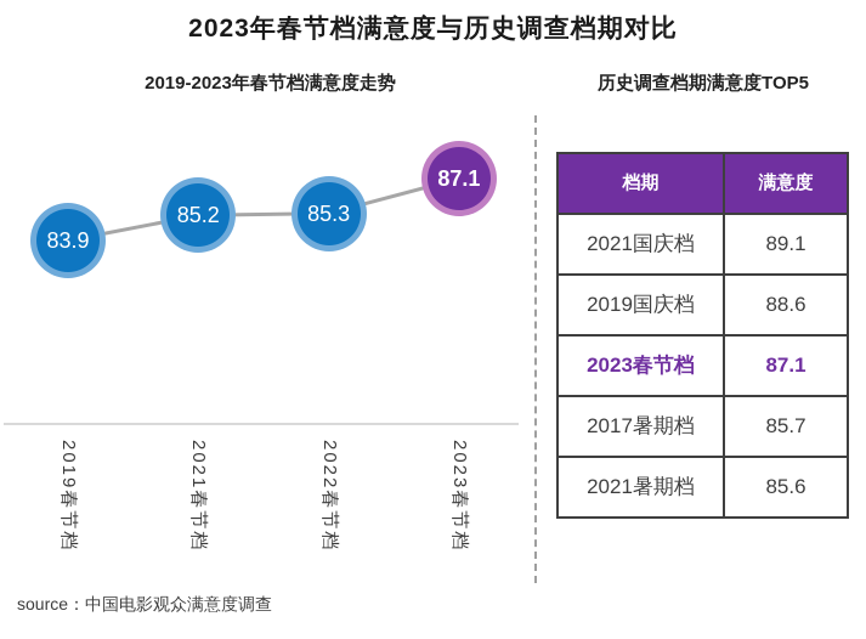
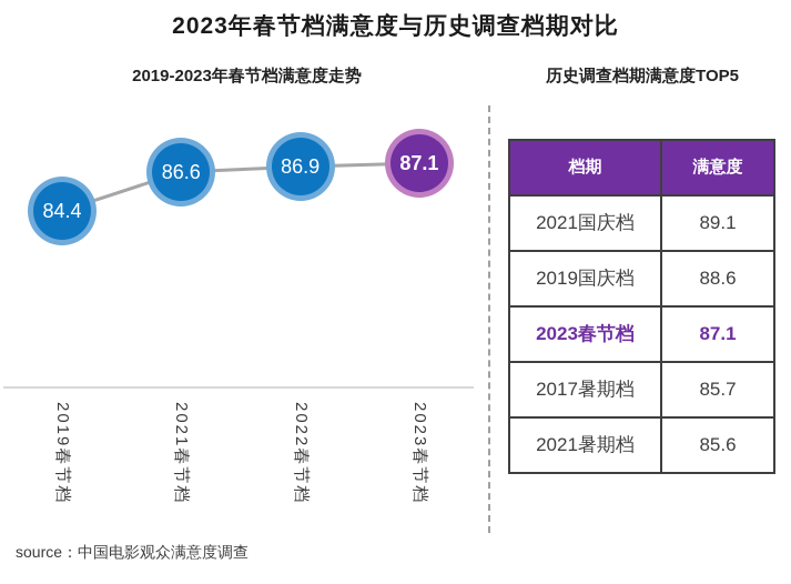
2019-2023年春节档满意度走势/2019春节档: 83.9 -> 84.4
2019-2023年春节档满意度走势/2021春节档: 85.2 -> 86.6
2019-2023年春节档满意度走势/2022春节档: 85.3 -> 86.9
